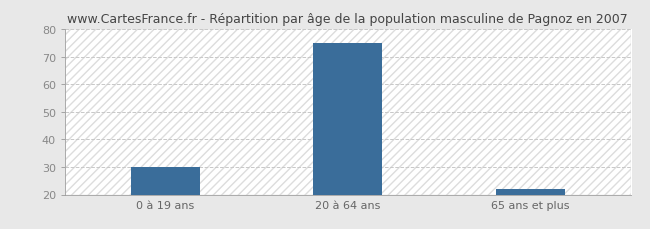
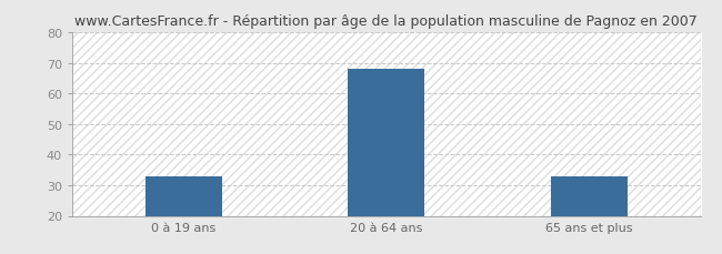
0 à 19 ans: 30 -> 33
20 à 64 ans: 75 -> 68
65 ans et plus: 22 -> 33
